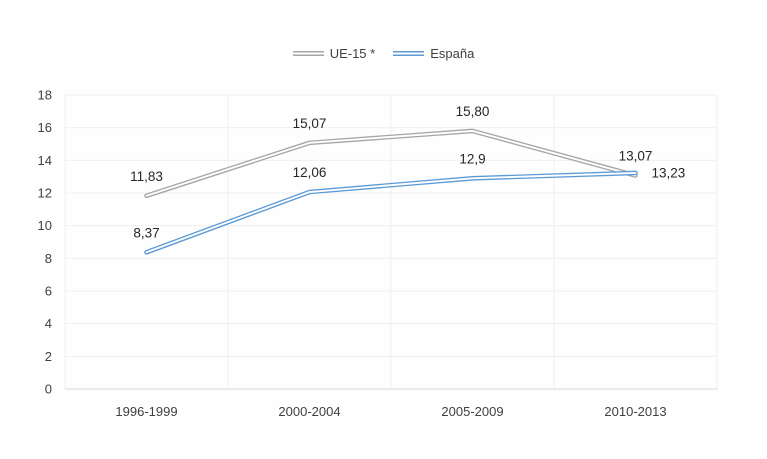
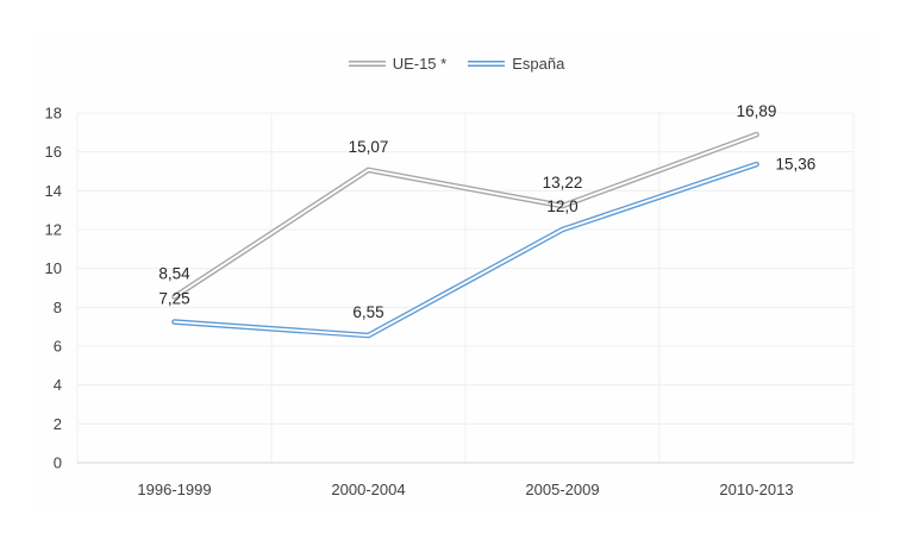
UE-15 */1996-1999: 11,83 -> 8,54
España/1996-1999: 8,37 -> 7,25
España/2000-2004: 12,06 -> 6,55
UE-15 */2005-2009: 15,80 -> 13,22
España/2005-2009: 12,9 -> 12,0
UE-15 */2010-2013: 13,07 -> 16,89
España/2010-2013: 13,23 -> 15,36
